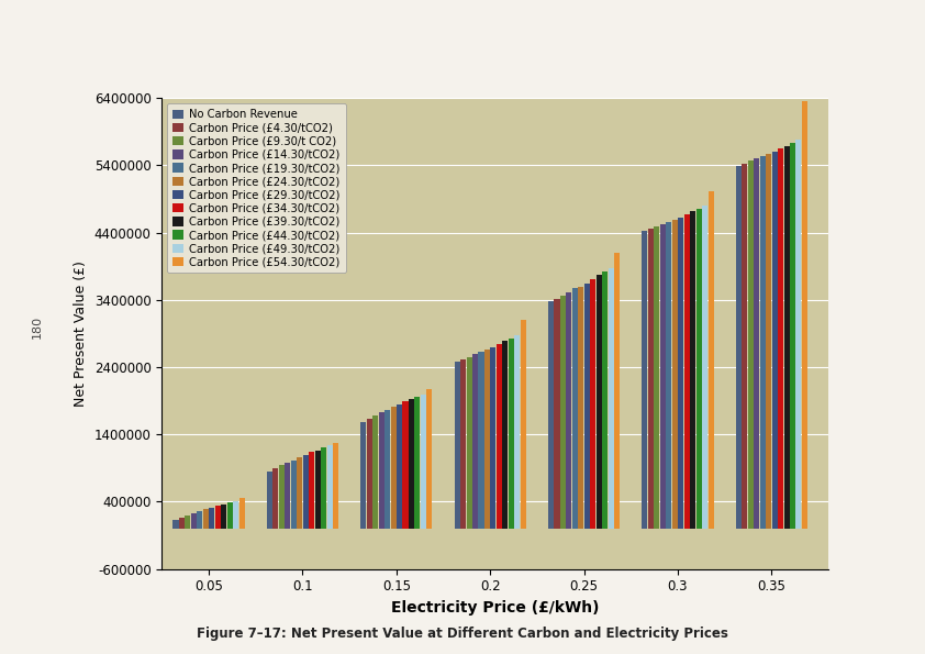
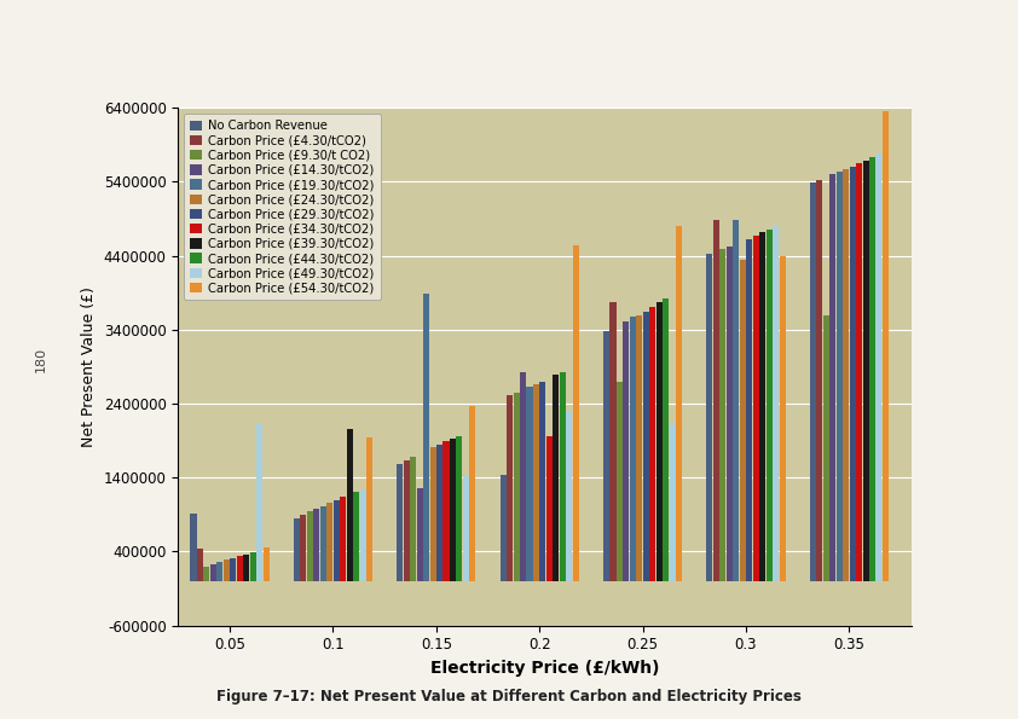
No Carbon Revenue/0.05: 130000 -> 920000
Carbon Price (£4.30/tCO2)/0.05: 160000 -> 440000
Carbon Price (£49.30/tCO2)/0.05: 420000 -> 2140000
Carbon Price (£39.30/tCO2)/0.1: 1160000 -> 2060000
Carbon Price (£54.30/tCO2)/0.1: 1280000 -> 1940000
Carbon Price (£14.30/tCO2)/0.15: 1730000 -> 1260000
Carbon Price (£19.30/tCO2)/0.15: 1770000 -> 3880000
Carbon Price (£49.30/tCO2)/0.15: 2000000 -> 1420000
Carbon Price (£54.30/tCO2)/0.15: 2080000 -> 2360000
No Carbon Revenue/0.2: 2480000 -> 1440000
Carbon Price (£14.30/tCO2)/0.2: 2590000 -> 2820000
Carbon Price (£34.30/tCO2)/0.2: 2750000 -> 1960000
Carbon Price (£49.30/tCO2)/0.2: 2870000 -> 2280000
Carbon Price (£54.30/tCO2)/0.2: 3110000 -> 4540000
Carbon Price (£4.30/tCO2)/0.25: 3420000 -> 3780000
Carbon Price (£9.30/t CO2)/0.25: 3470000 -> 2700000
Carbon Price (£49.30/tCO2)/0.25: 3870000 -> 2120000
Carbon Price (£54.30/tCO2)/0.25: 4100000 -> 4800000
Carbon Price (£4.30/tCO2)/0.3: 4460000 -> 4880000
Carbon Price (£19.30/tCO2)/0.3: 4560000 -> 4880000
Carbon Price (£24.30/tCO2)/0.3: 4590000 -> 4340000
Carbon Price (£54.30/tCO2)/0.3: 5020000 -> 4400000
Carbon Price (£9.30/t CO2)/0.35: 5470000 -> 3600000
